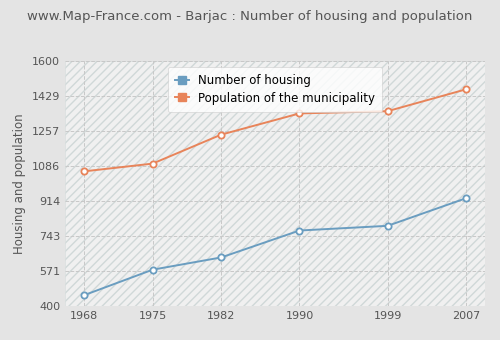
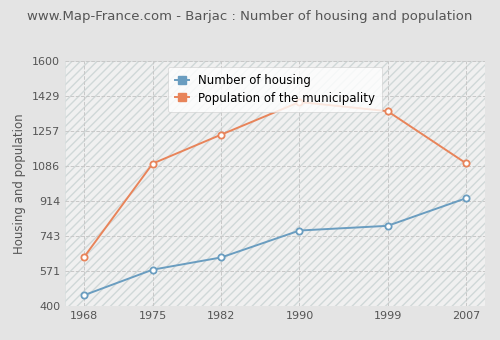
Population of the municipality/1968: 1060 -> 640
Population of the municipality/1990: 1344 -> 1400
Population of the municipality/2007: 1462 -> 1100
